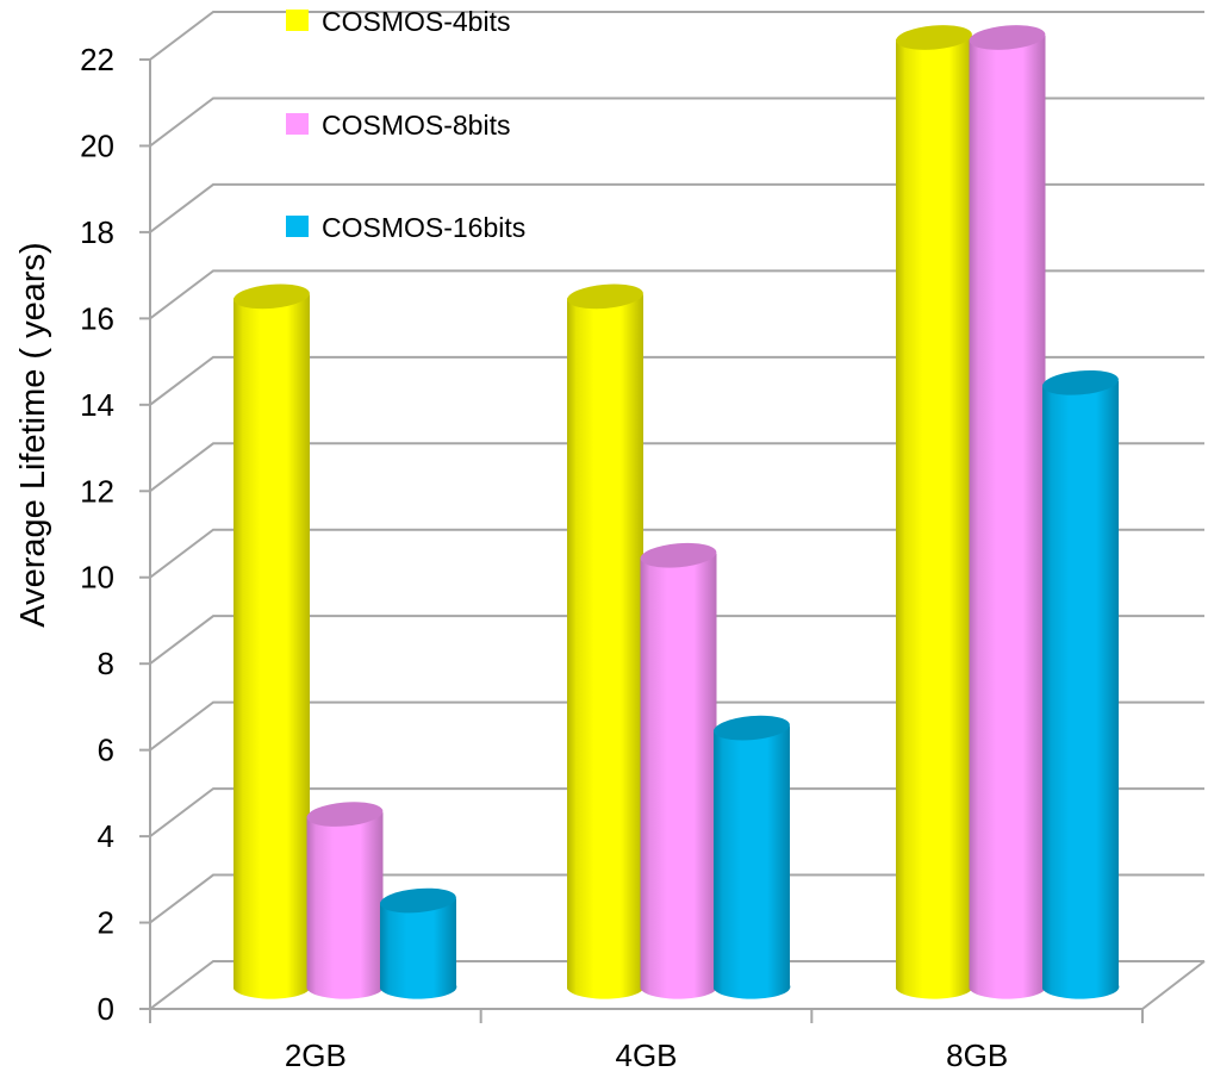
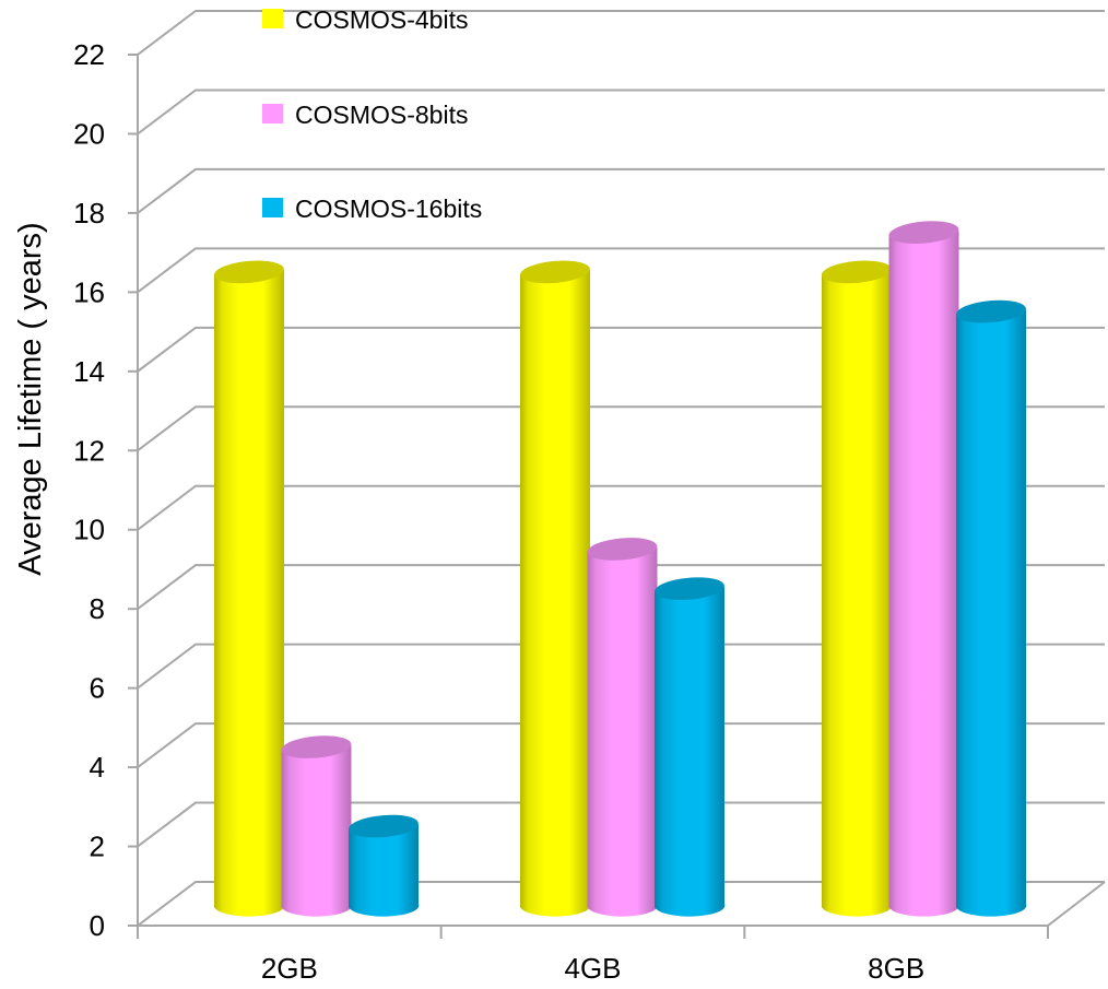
COSMOS-8bits/4GB: 10 -> 9
COSMOS-16bits/4GB: 6 -> 8
COSMOS-4bits/8GB: 22 -> 16
COSMOS-8bits/8GB: 22 -> 17
COSMOS-16bits/8GB: 14 -> 15
